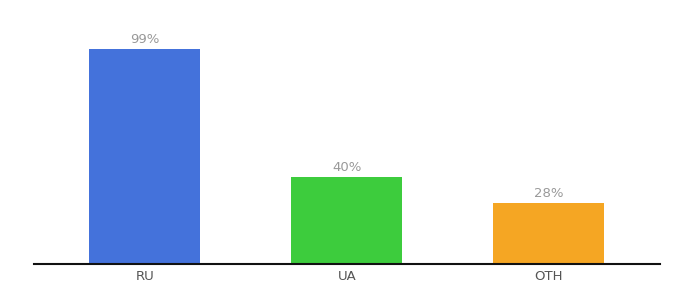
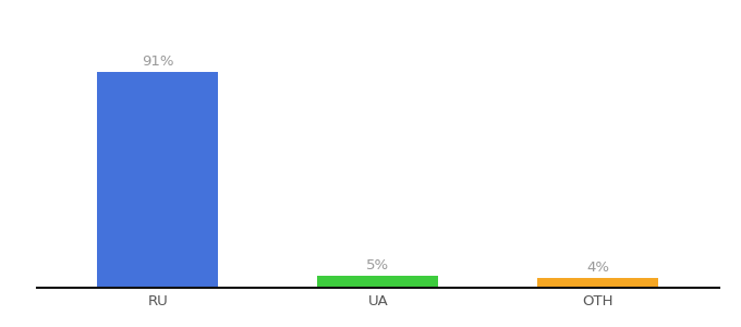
RU: 99% -> 91%
UA: 40% -> 5%
OTH: 28% -> 4%
